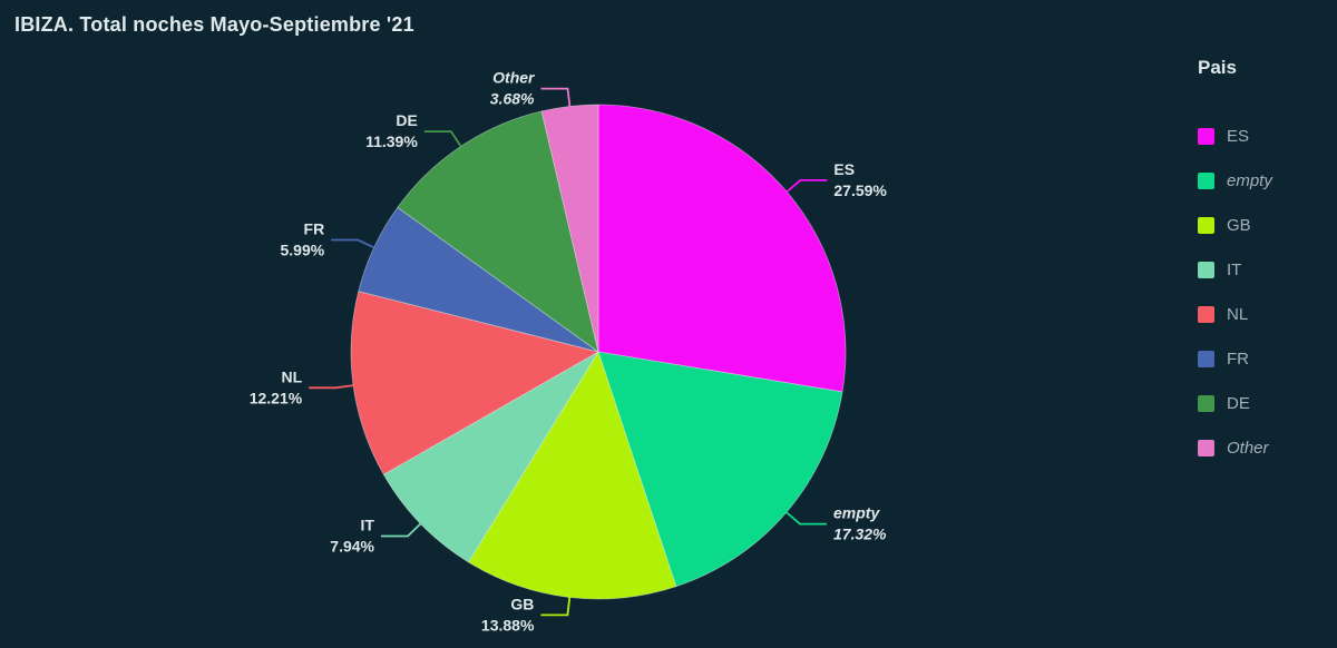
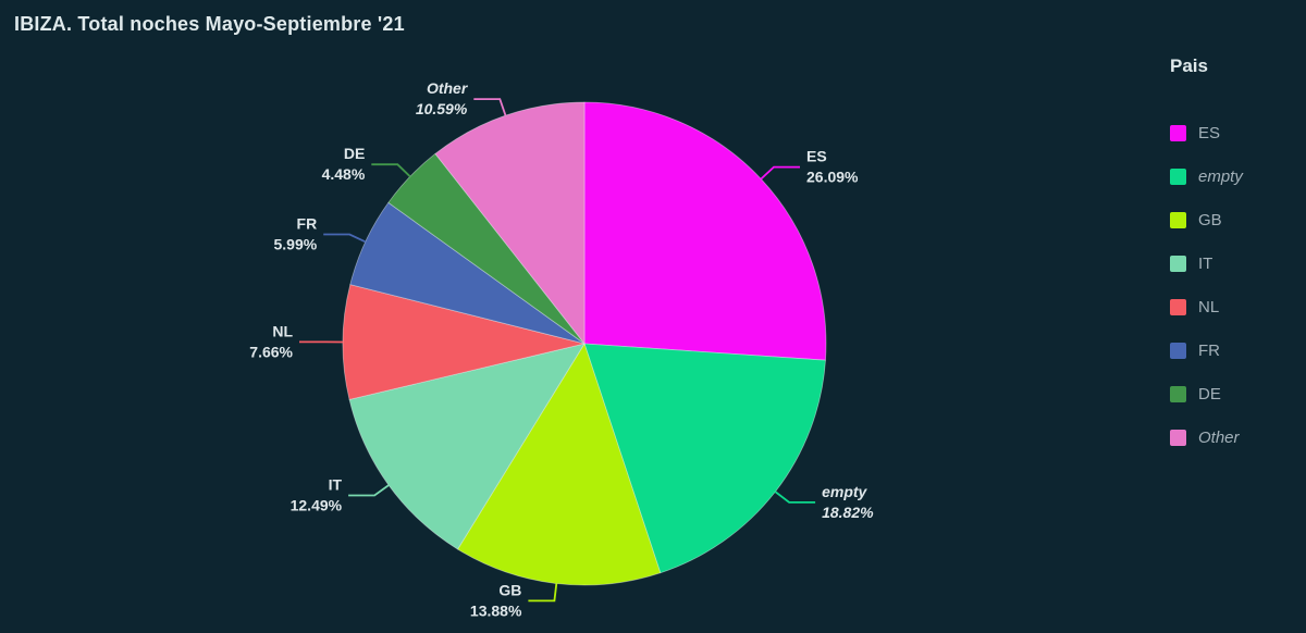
ES: 27.59% -> 26.09%
empty: 17.32% -> 18.82%
IT: 7.94% -> 12.49%
NL: 12.21% -> 7.66%
DE: 11.39% -> 4.48%
Other: 3.68% -> 10.59%
